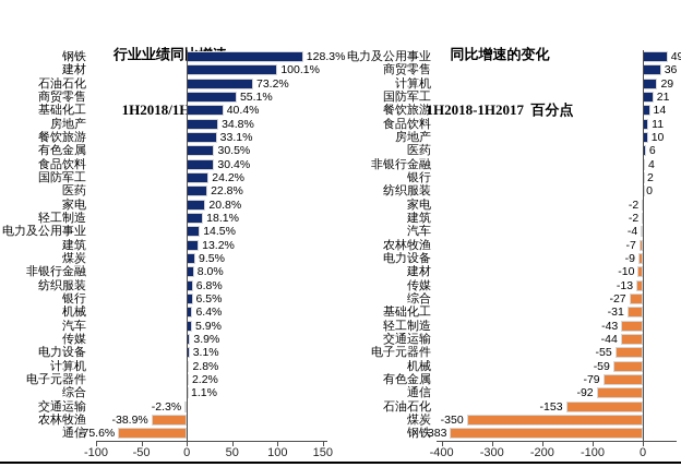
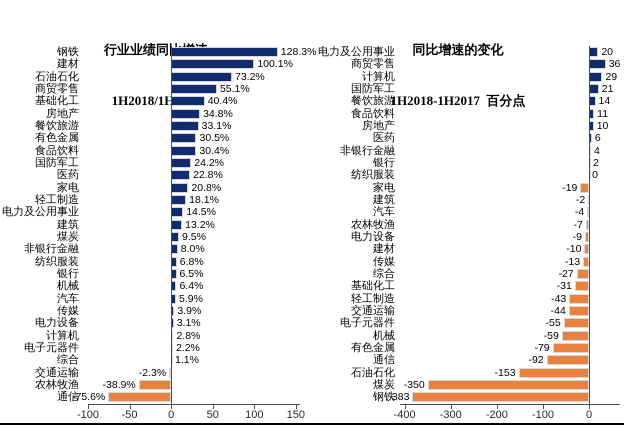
同比增速的变化/电力及公用事业: 49 -> 20
同比增速的变化/家电: -2 -> -19
